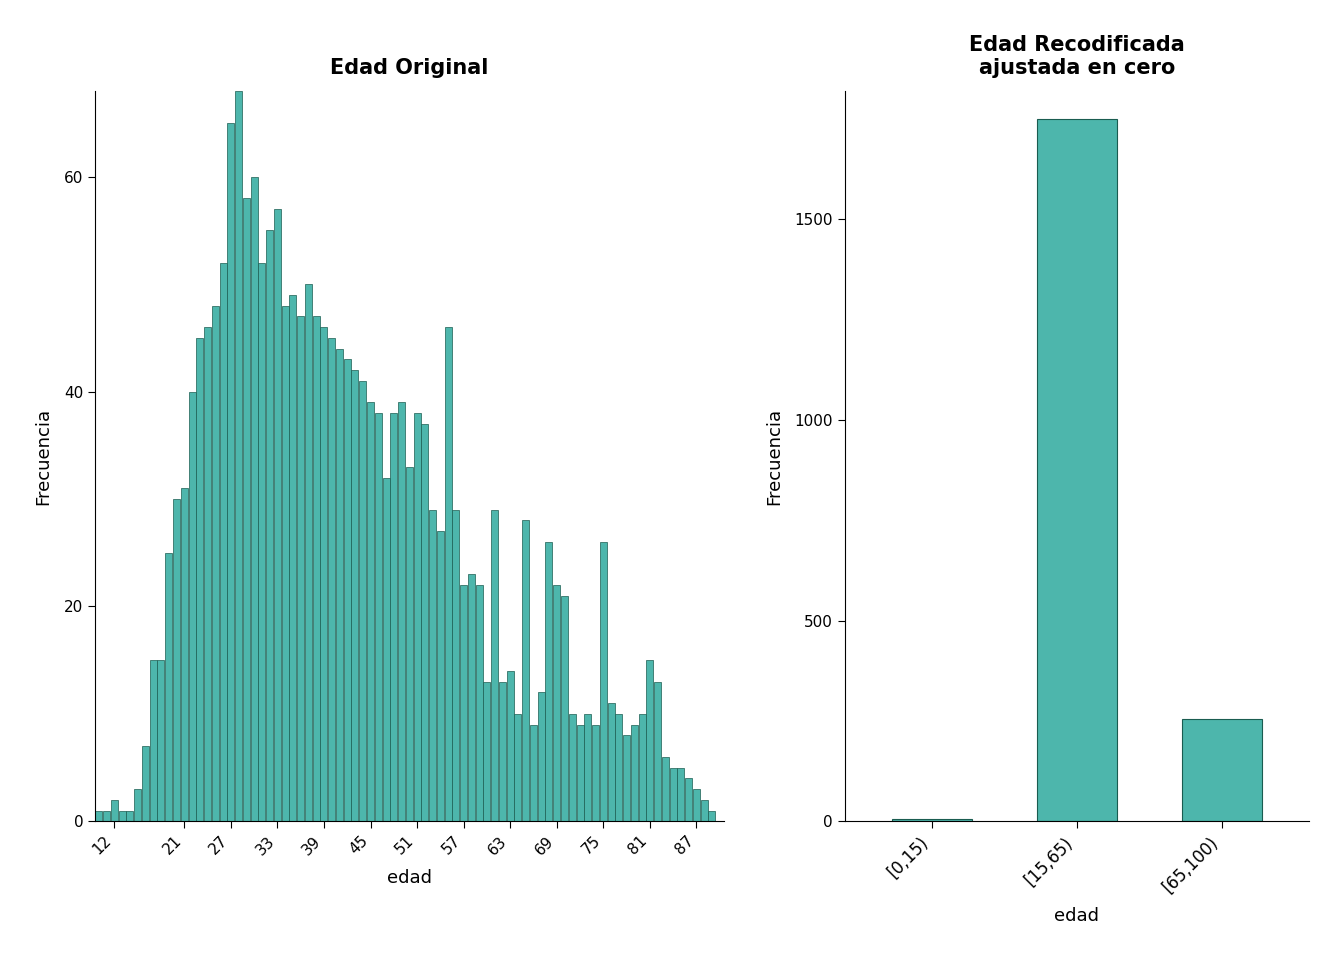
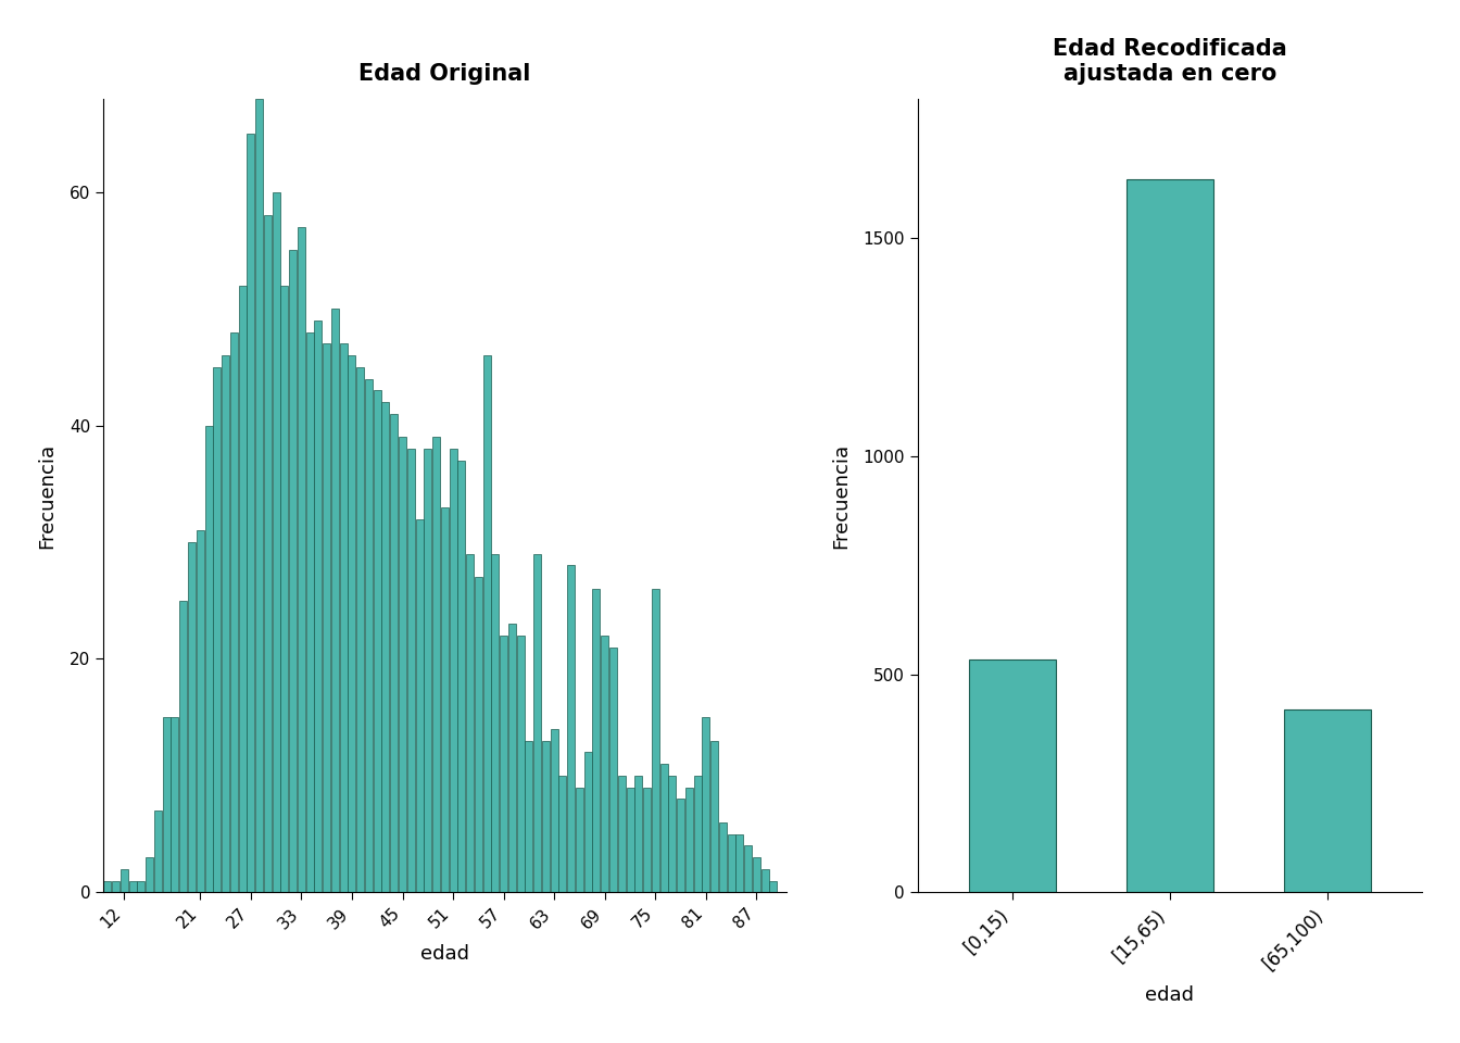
Edad Recodificada ajustada en cero/[0,15): 5 -> 535
Edad Recodificada ajustada en cero/[15,65): 1750 -> 1635
Edad Recodificada ajustada en cero/[65,100): 255 -> 420
